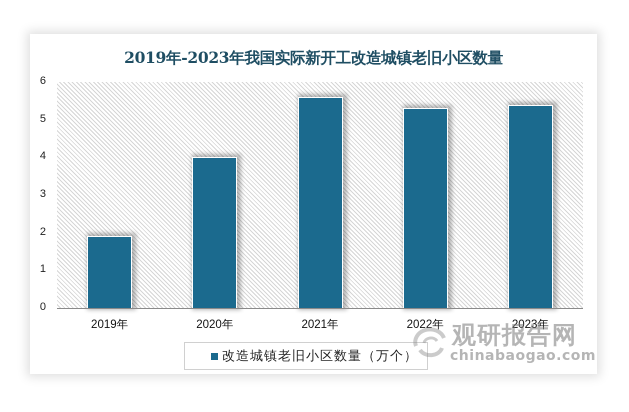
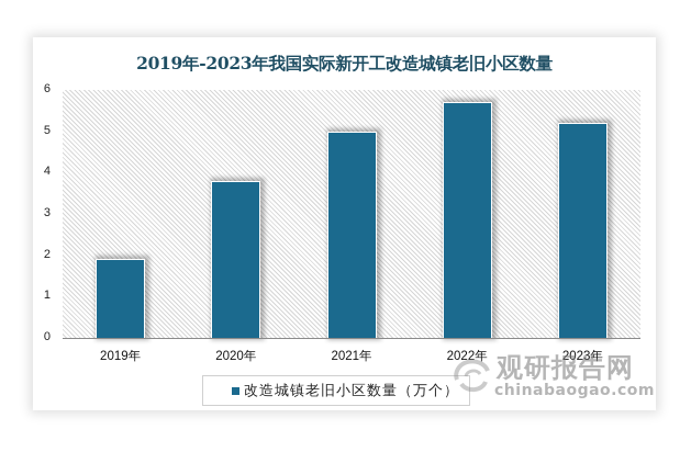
2020年: 4.0 -> 3.8
2021年: 5.6 -> 5.0
2022年: 5.3 -> 5.7
2023年: 5.4 -> 5.2
